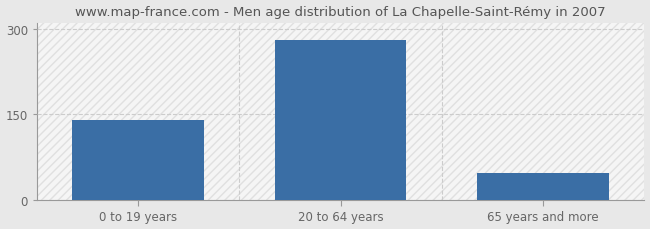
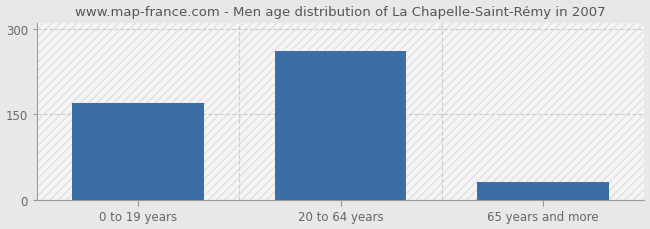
0 to 19 years: 140 -> 170
20 to 64 years: 280 -> 260
65 years and more: 47 -> 32
